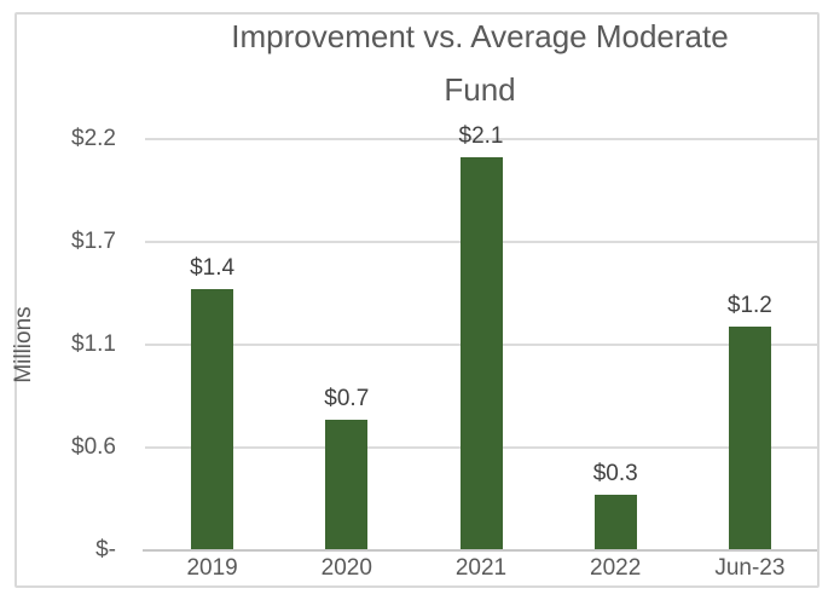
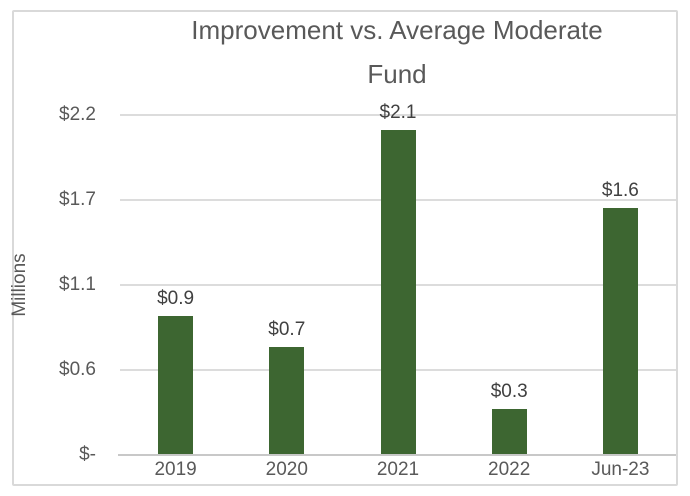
2019: $1.4 -> $0.9
Jun-23: $1.2 -> $1.6
